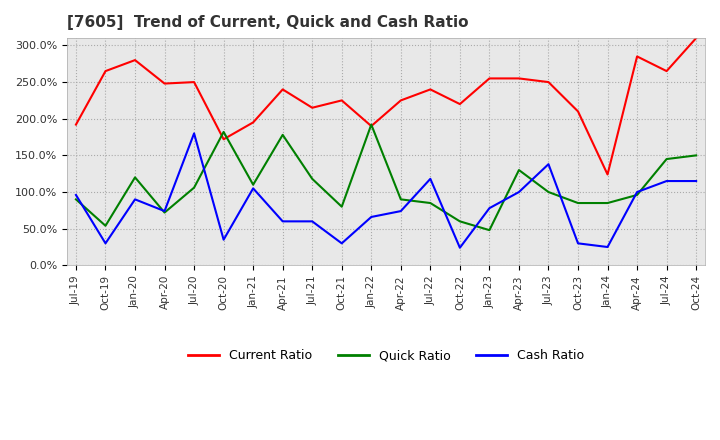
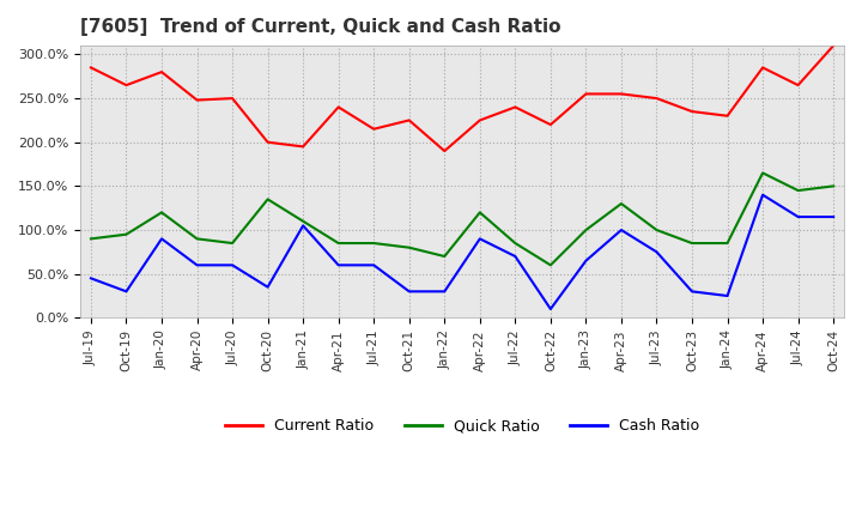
Current Ratio/Jul-19: 192% -> 285%
Cash Ratio/Jul-19: 96% -> 45%
Quick Ratio/Oct-19: 54% -> 95%
Quick Ratio/Apr-20: 72% -> 90%
Cash Ratio/Apr-20: 74% -> 60%
Quick Ratio/Jul-20: 106% -> 85%
Cash Ratio/Jul-20: 180% -> 60%
Current Ratio/Oct-20: 172% -> 200%
Quick Ratio/Oct-20: 182% -> 135%
Quick Ratio/Apr-21: 178% -> 85%
Quick Ratio/Jul-21: 118% -> 85%
Quick Ratio/Jan-22: 192% -> 70%
Cash Ratio/Jan-22: 66% -> 30%
Quick Ratio/Apr-22: 90% -> 120%
Cash Ratio/Apr-22: 74% -> 90%
Cash Ratio/Jul-22: 118% -> 70%
Cash Ratio/Oct-22: 24% -> 10%
Quick Ratio/Jan-23: 48% -> 100%
Cash Ratio/Jan-23: 78% -> 65%
Cash Ratio/Jul-23: 138% -> 75%
Current Ratio/Oct-23: 210% -> 235%
Current Ratio/Jan-24: 124% -> 230%
Quick Ratio/Apr-24: 96% -> 165%
Cash Ratio/Apr-24: 100% -> 140%
